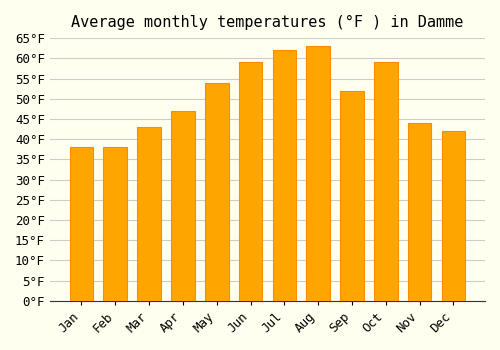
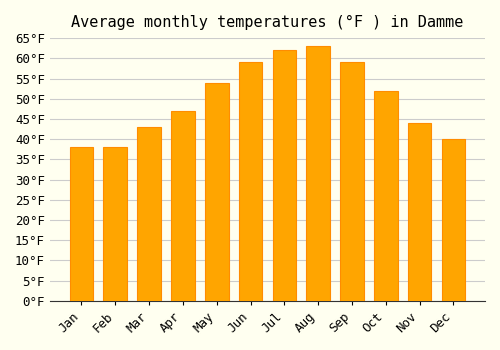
Sep: 52°F -> 59°F
Oct: 59°F -> 52°F
Dec: 42°F -> 40°F
